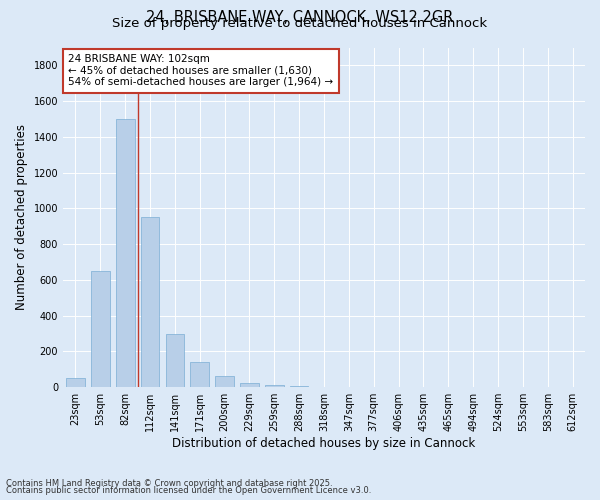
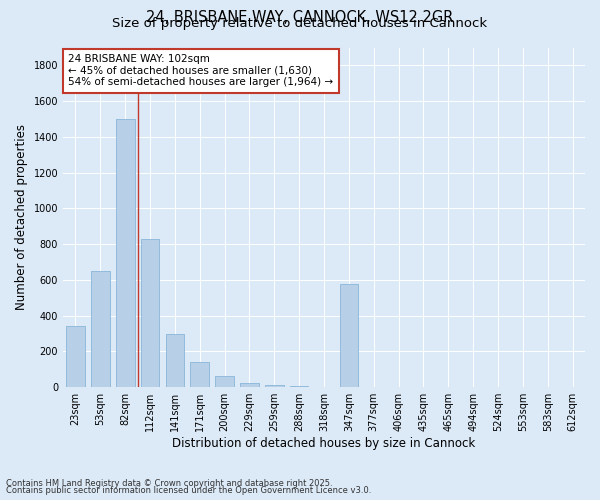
23sqm: 50 -> 340
112sqm: 950 -> 830
347sqm: 0 -> 580
